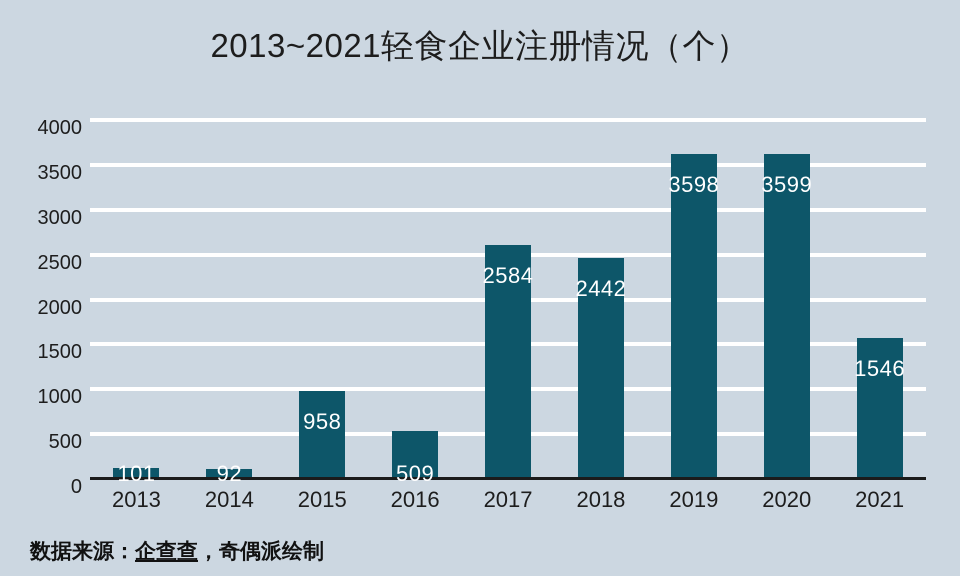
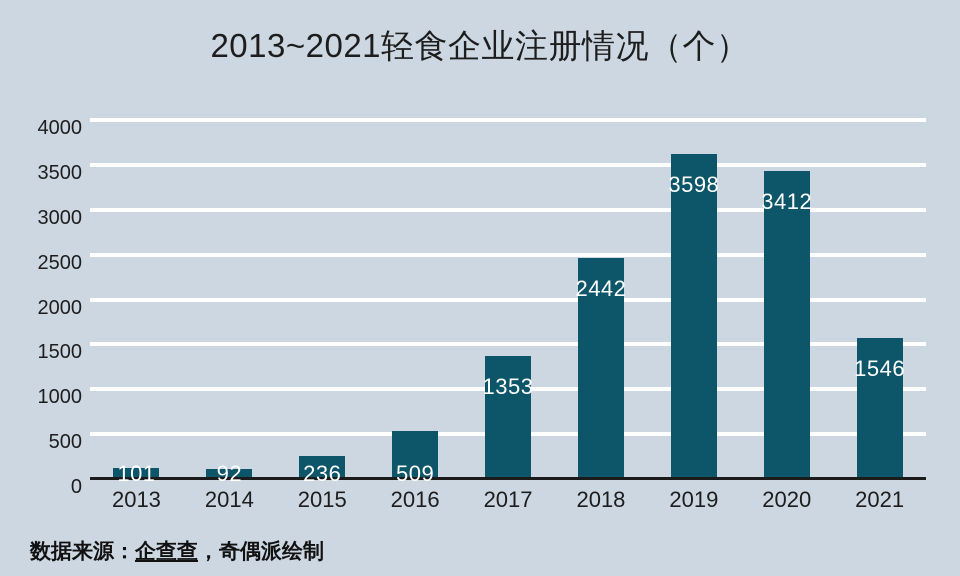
2015: 958 -> 236
2017: 2584 -> 1353
2020: 3599 -> 3412
